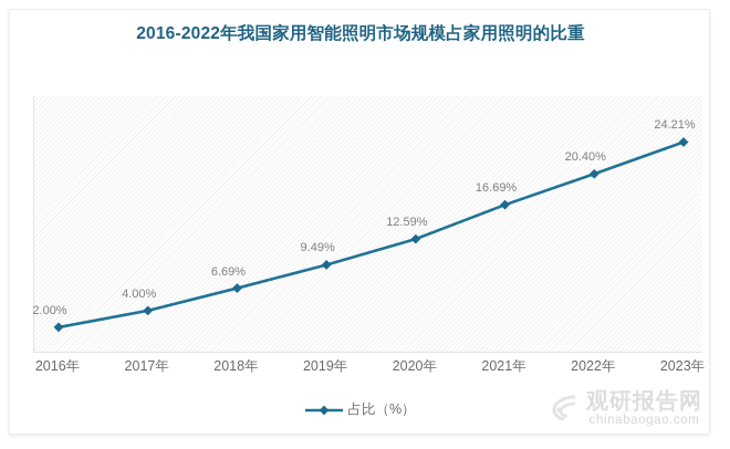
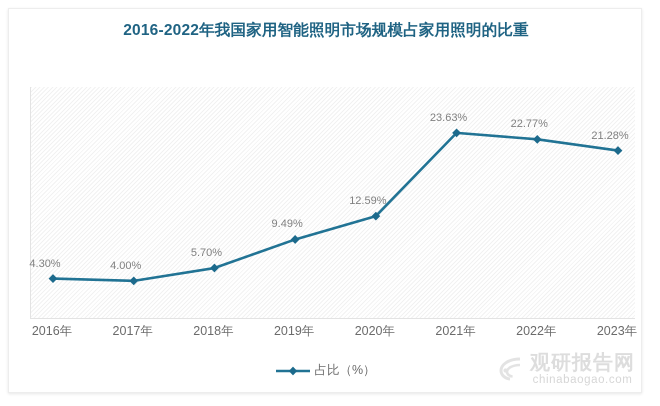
2016年: 2.00% -> 4.30%
2018年: 6.69% -> 5.70%
2021年: 16.69% -> 23.63%
2022年: 20.40% -> 22.77%
2023年: 24.21% -> 21.28%
